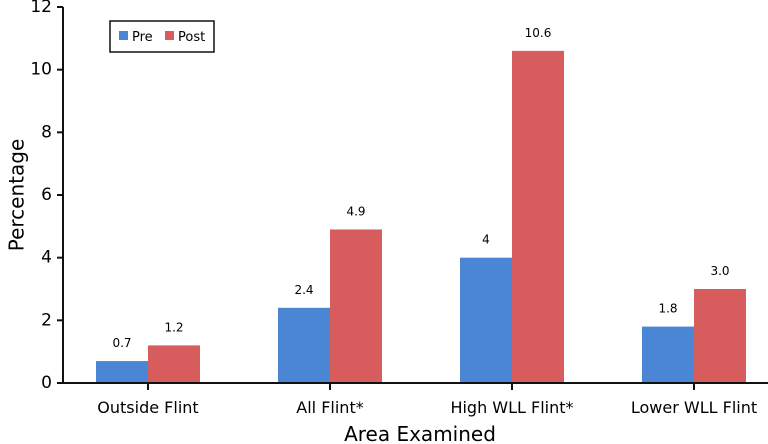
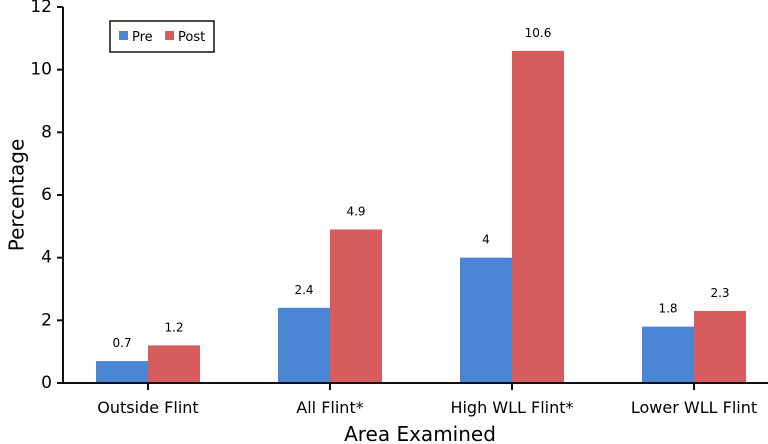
Post/Lower WLL Flint: 3.0 -> 2.3
